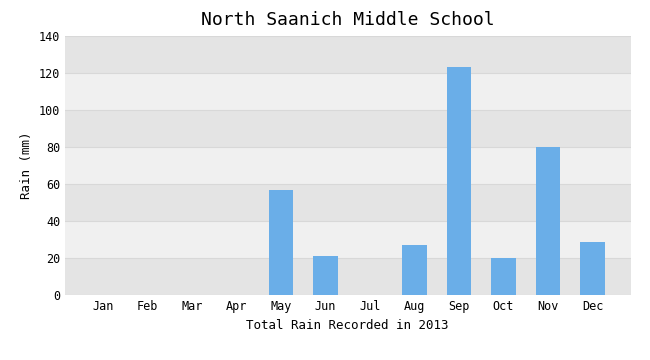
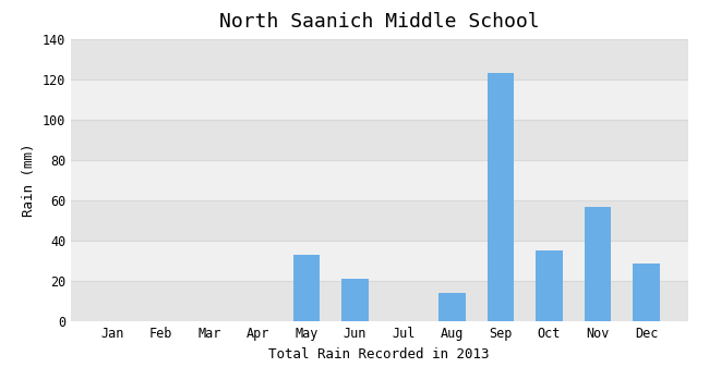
May: 57 -> 33
Aug: 27 -> 14
Oct: 20 -> 35
Nov: 80 -> 57
